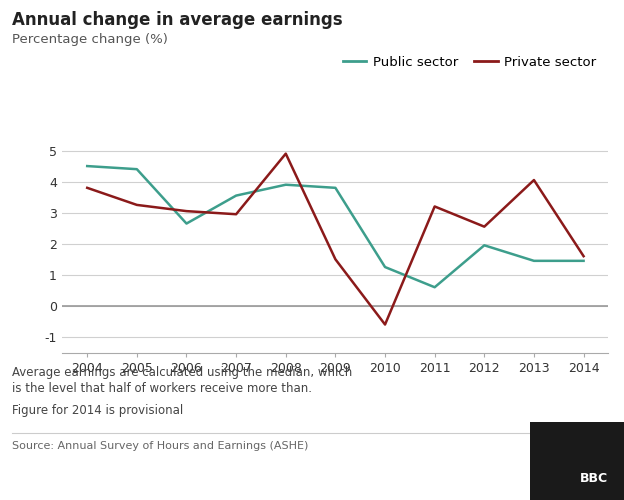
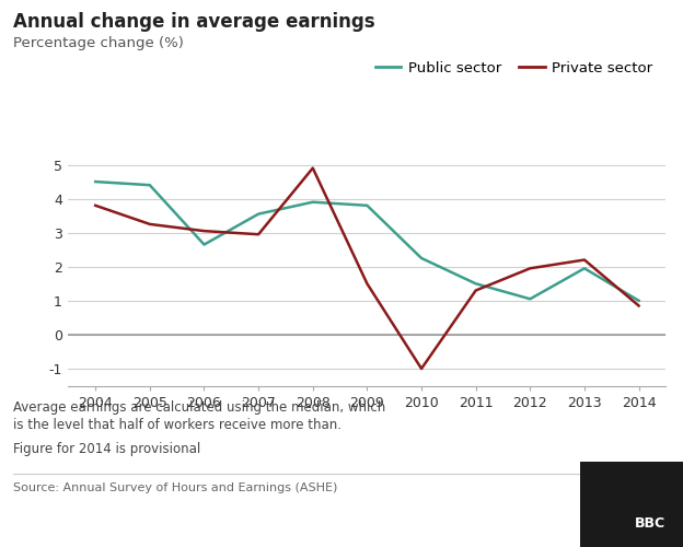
Public sector/2010: 1.25 -> 2.25
Private sector/2010: -0.60 -> -1.00
Public sector/2011: 0.60 -> 1.50
Private sector/2011: 3.20 -> 1.30
Public sector/2012: 1.95 -> 1.05
Private sector/2012: 2.55 -> 1.95
Public sector/2013: 1.45 -> 1.95
Private sector/2013: 4.05 -> 2.20
Public sector/2014: 1.45 -> 1.00
Private sector/2014: 1.60 -> 0.85
